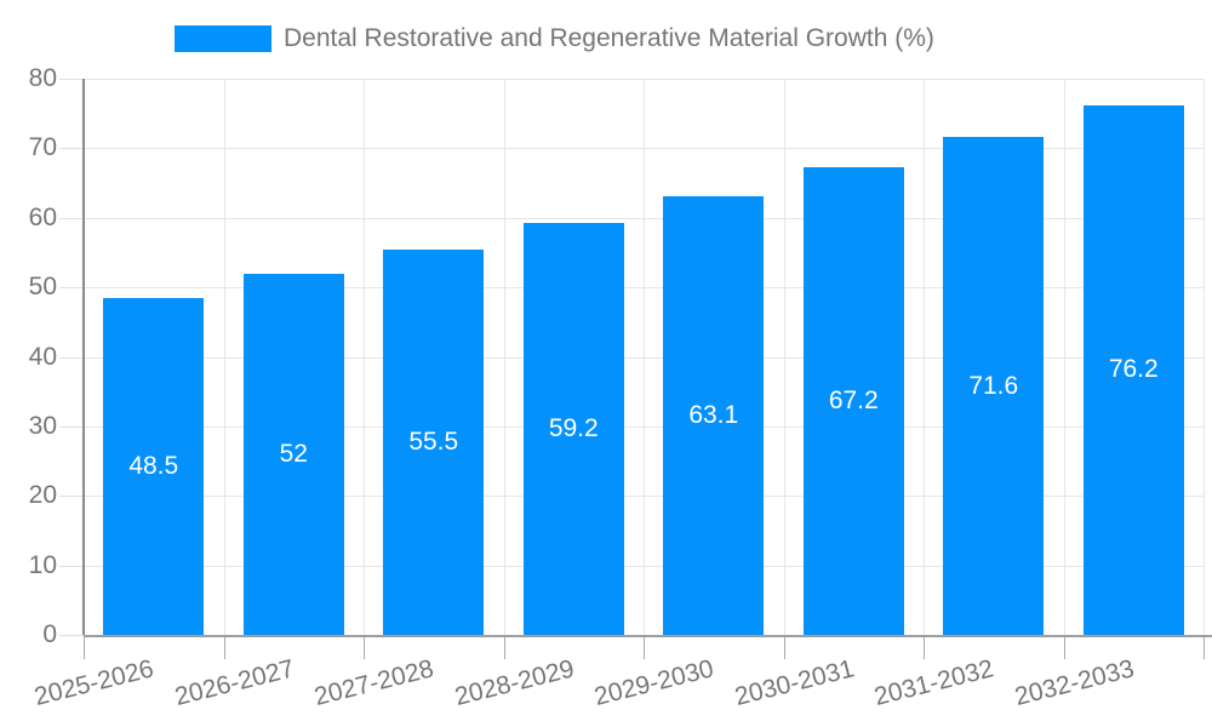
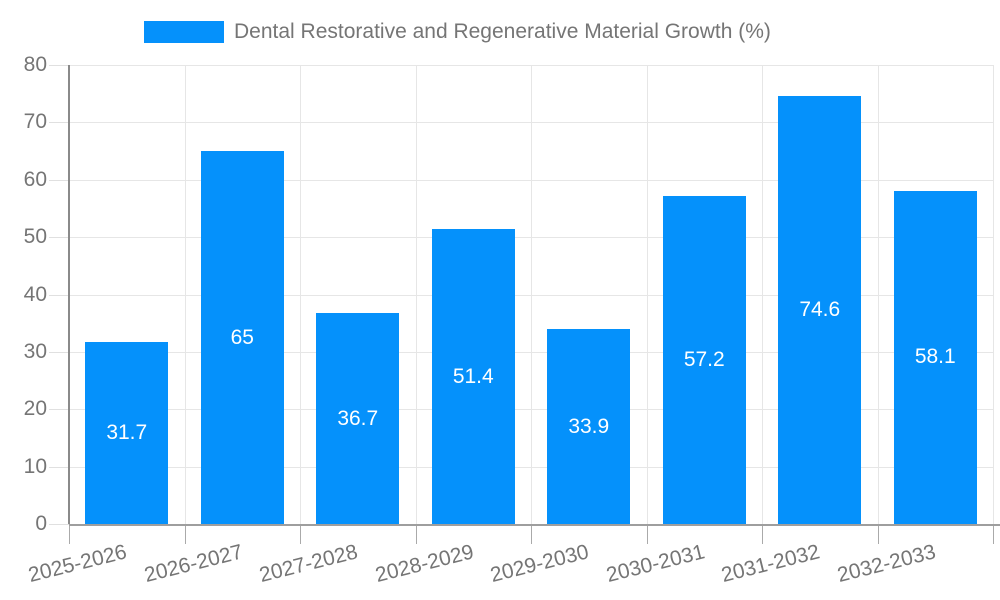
2025-2026: 48.5 -> 31.7
2026-2027: 52 -> 65
2027-2028: 55.5 -> 36.7
2028-2029: 59.2 -> 51.4
2029-2030: 63.1 -> 33.9
2030-2031: 67.2 -> 57.2
2031-2032: 71.6 -> 74.6
2032-2033: 76.2 -> 58.1
